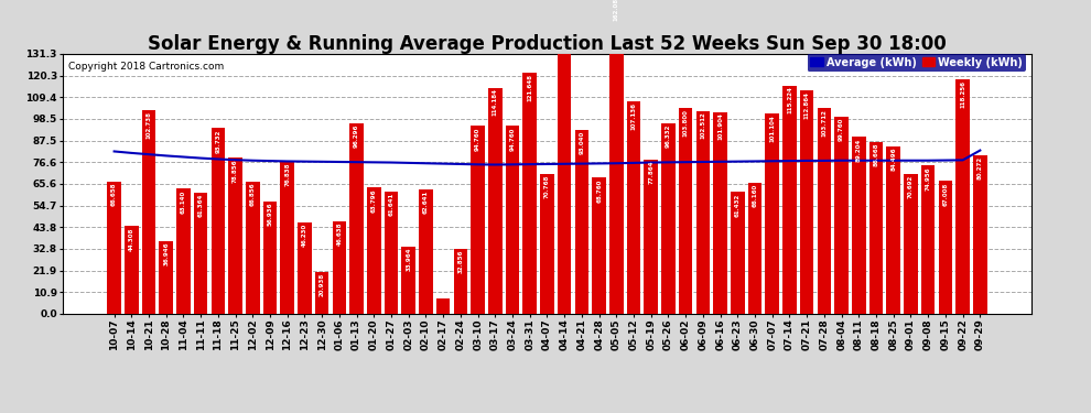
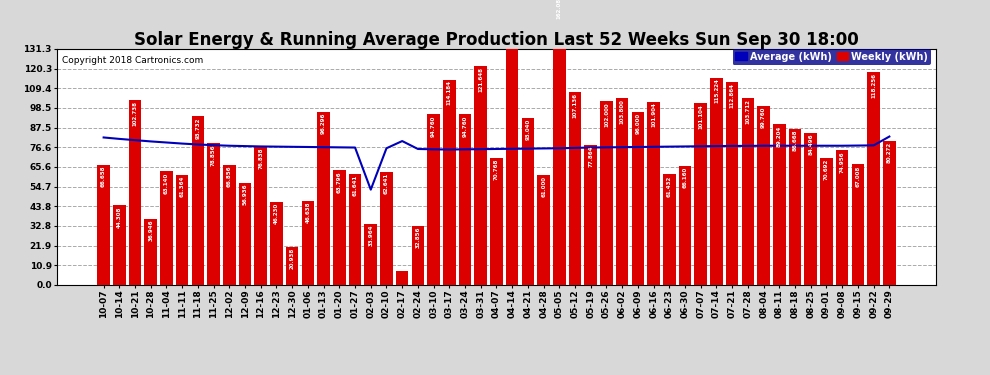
Average (kWh)/02-03: 76 -> 53
Average (kWh)/02-17: 76 -> 80
Weekly (kWh)/04-28: 69 -> 61
Weekly (kWh)/05-26: 96 -> 102
Weekly (kWh)/06-09: 103 -> 96
